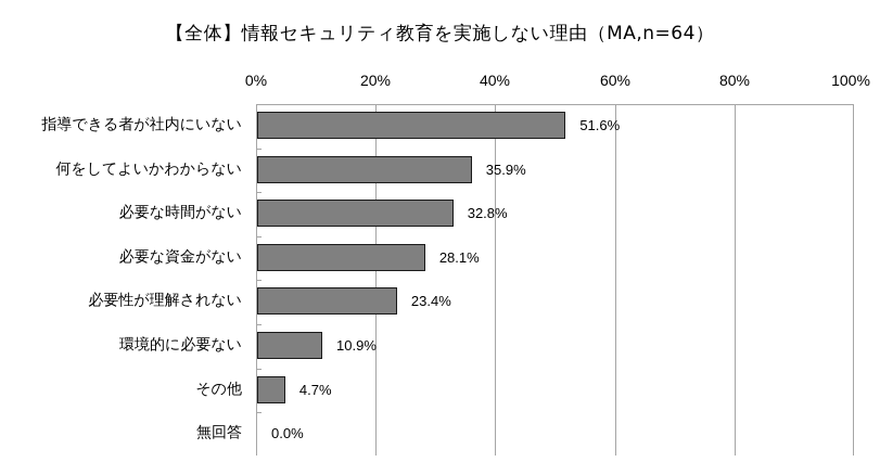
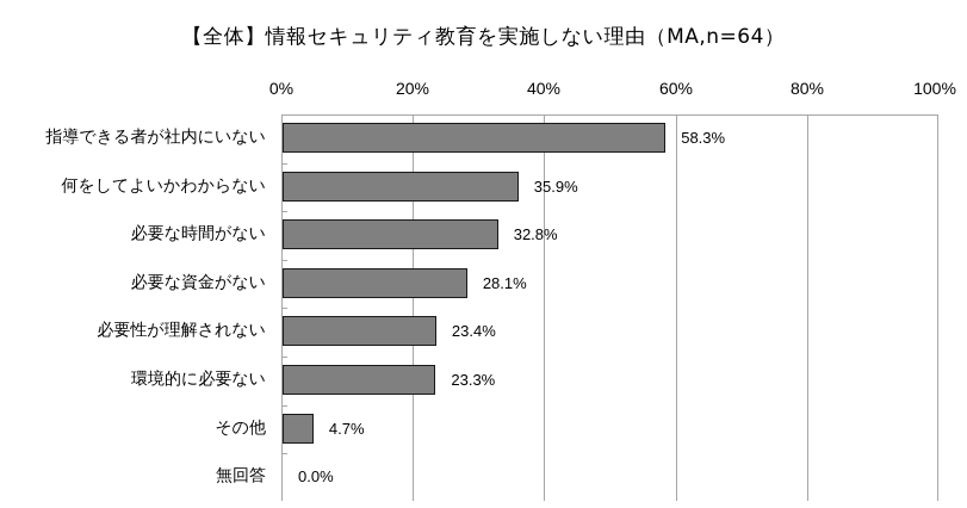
指導できる者が社内にいない: 51.6% -> 58.3%
環境的に必要ない: 10.9% -> 23.3%
